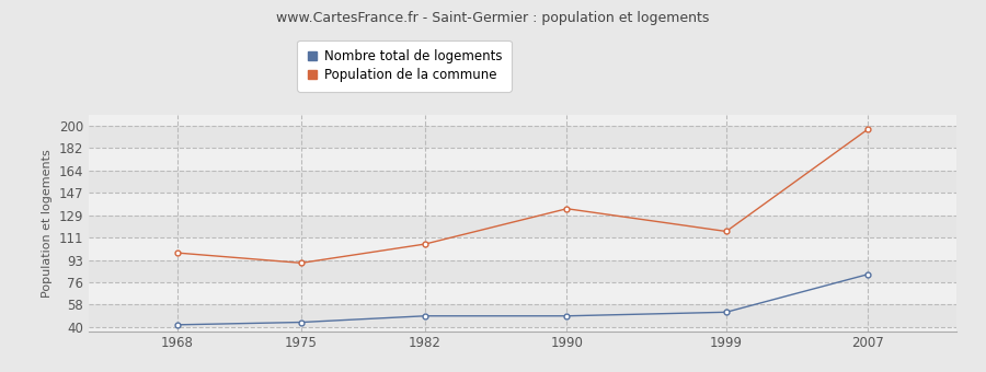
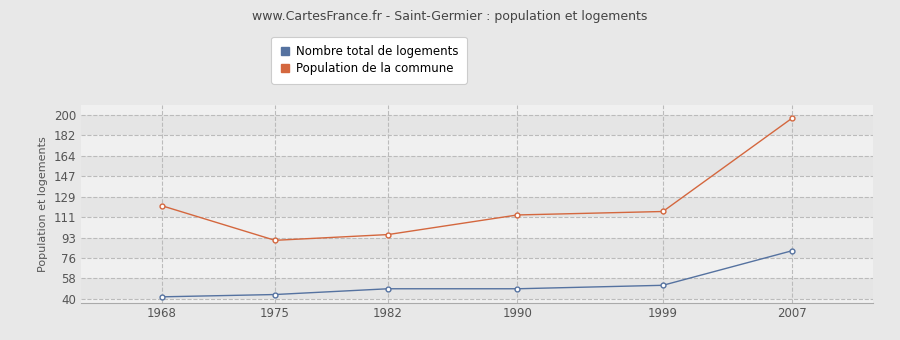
Population de la commune/1968: 99 -> 121
Population de la commune/1982: 106 -> 96
Population de la commune/1990: 134 -> 113
